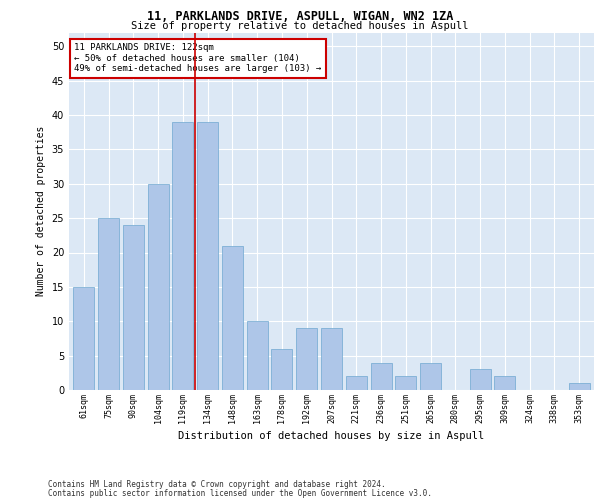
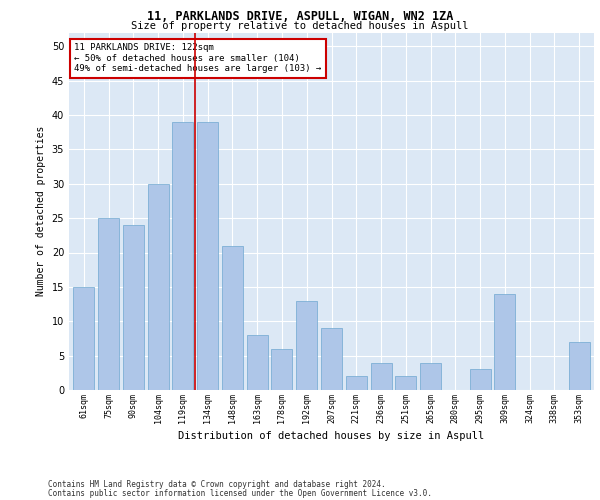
163sqm: 10 -> 8
192sqm: 9 -> 13
309sqm: 2 -> 14
353sqm: 1 -> 7
